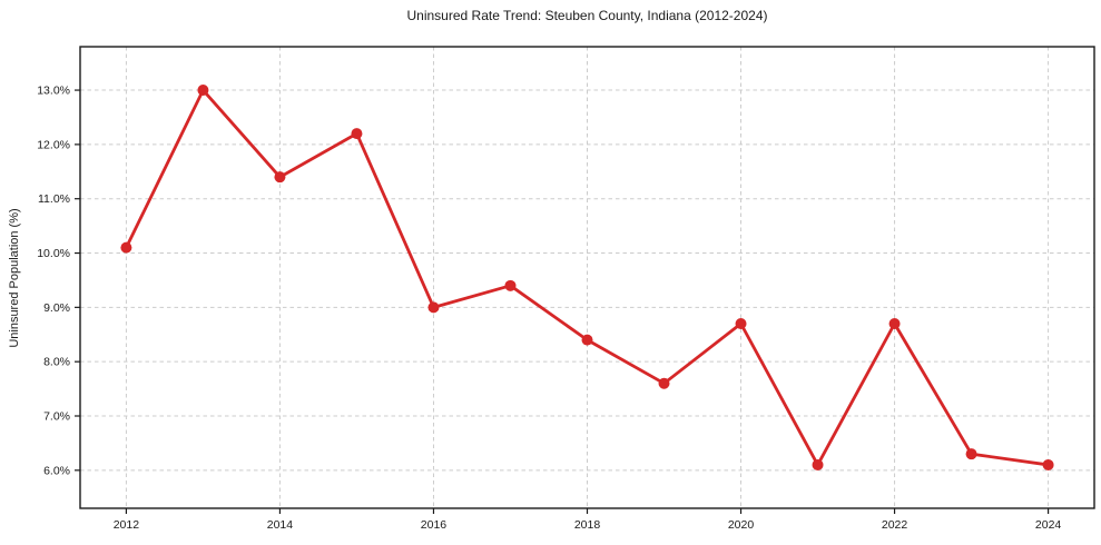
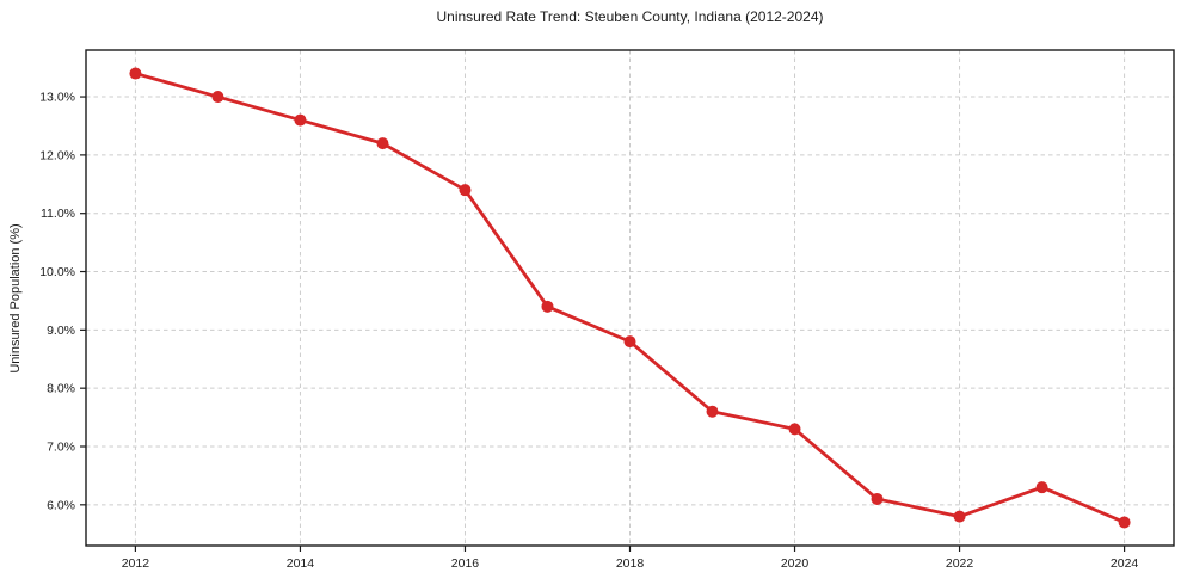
2012: 10.1% -> 13.4%
2014: 11.4% -> 12.6%
2016: 9.0% -> 11.4%
2018: 8.4% -> 8.8%
2020: 8.7% -> 7.3%
2022: 8.7% -> 5.8%
2024: 6.1% -> 5.7%
